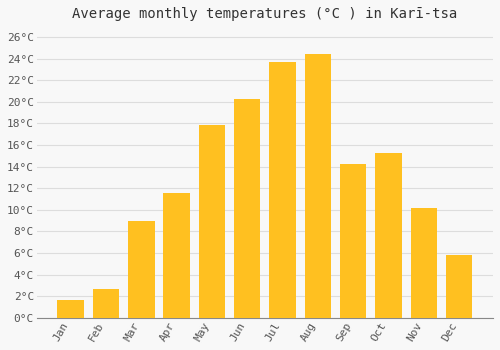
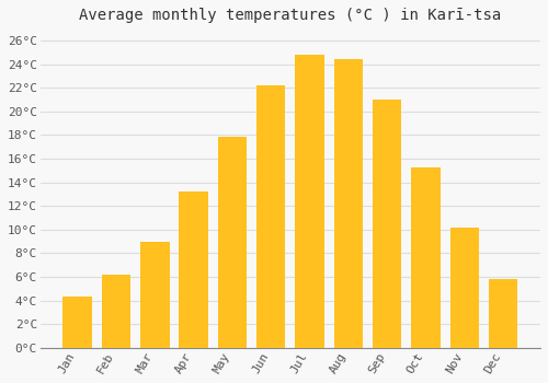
Jan: 1.6°C -> 4.3°C
Feb: 2.7°C -> 6.2°C
Apr: 11.6°C -> 13.2°C
Jun: 20.3°C -> 22.2°C
Jul: 23.7°C -> 24.8°C
Sep: 14.2°C -> 21.0°C
